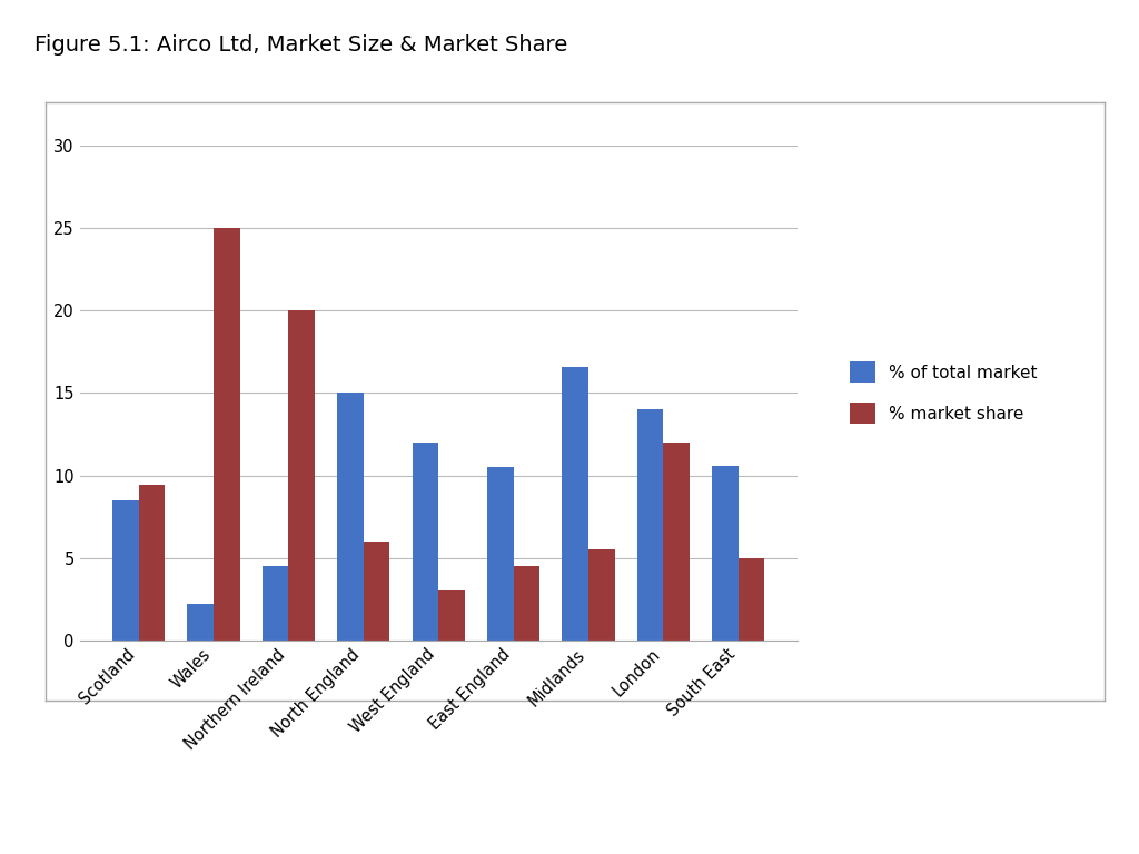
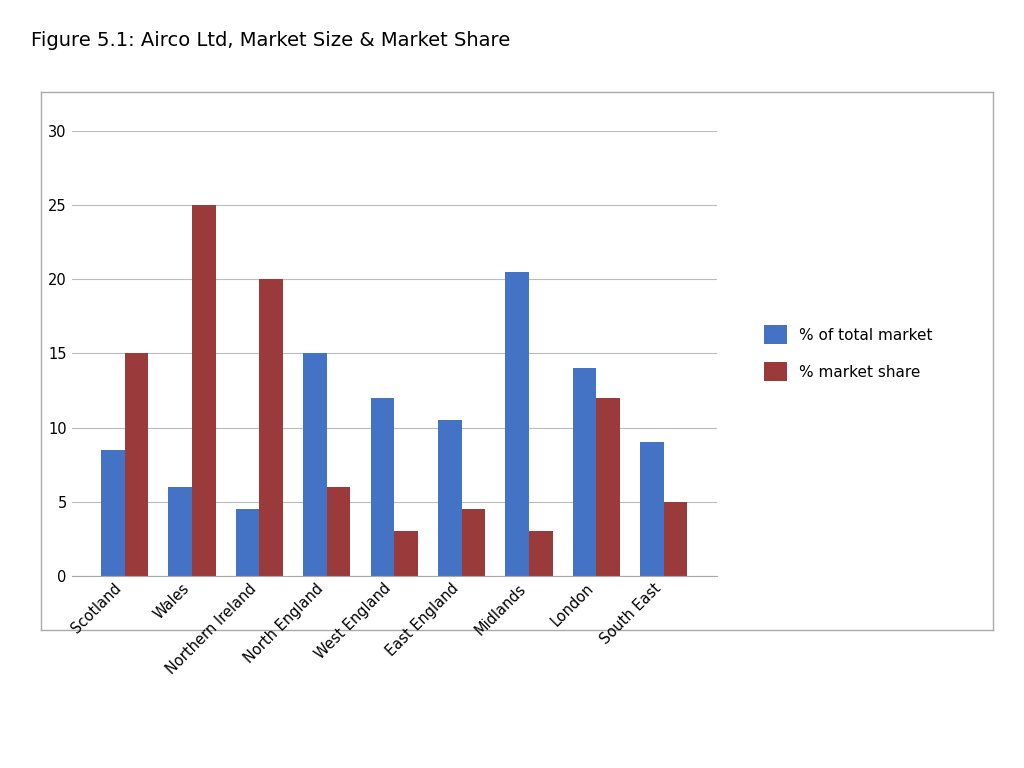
% market share/Scotland: 9.4 -> 15.0
% of total market/Wales: 2.2 -> 6.0
% of total market/Midlands: 16.6 -> 20.5
% market share/Midlands: 5.5 -> 3.0
% of total market/South East: 10.6 -> 9.0
